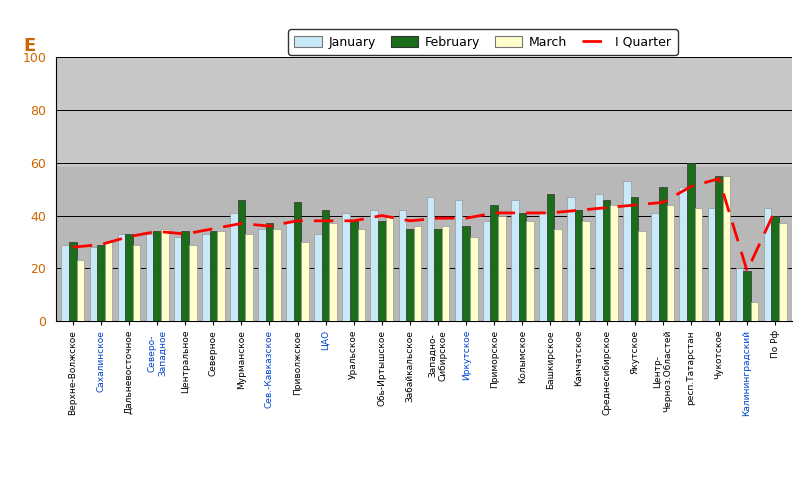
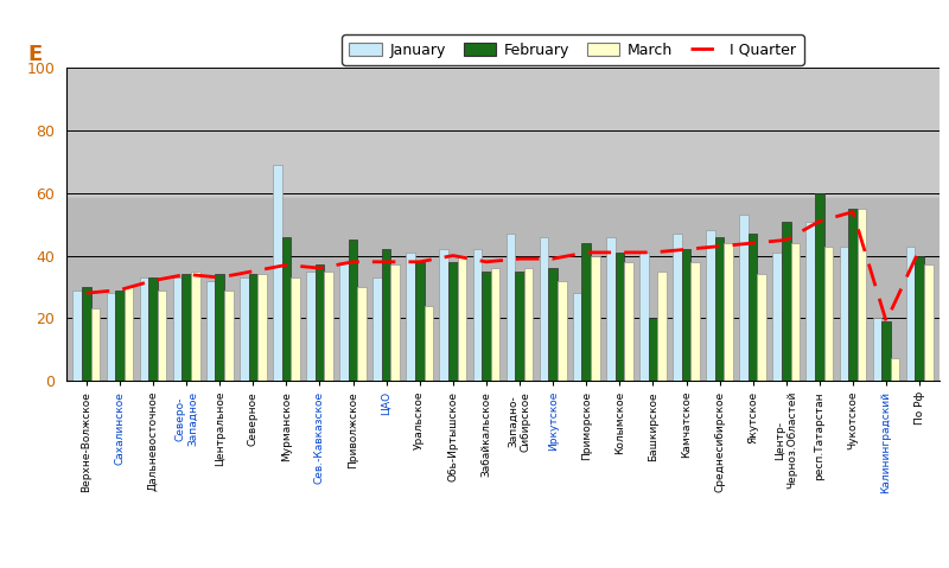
January/Мурманское: 41 -> 69
March/Уральское: 35 -> 24
January/Приморское: 38 -> 28
February/Башкирское: 48 -> 20
